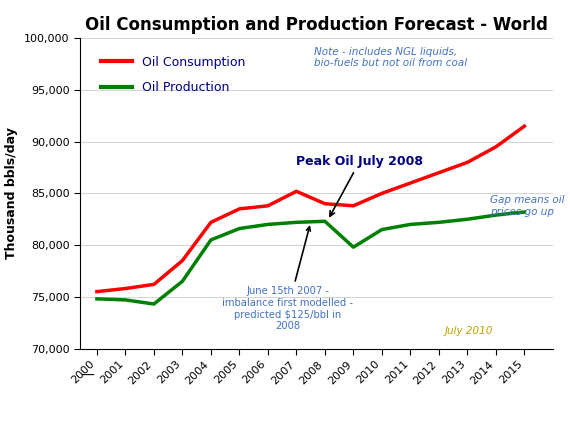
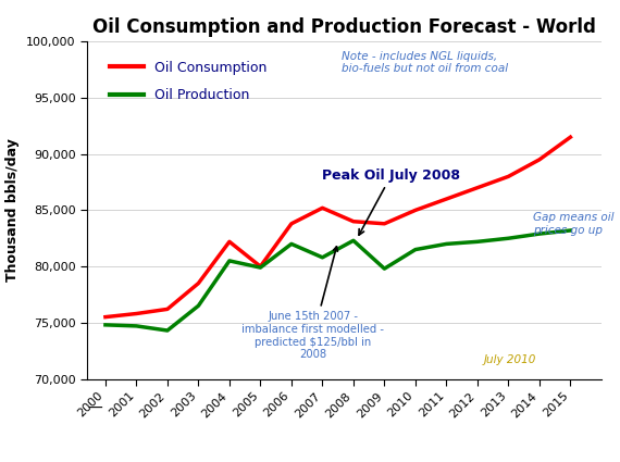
Oil Consumption/2005: 83,500 -> 80,000
Oil Production/2005: 81,600 -> 79,900
Oil Production/2007: 82,200 -> 80,800
